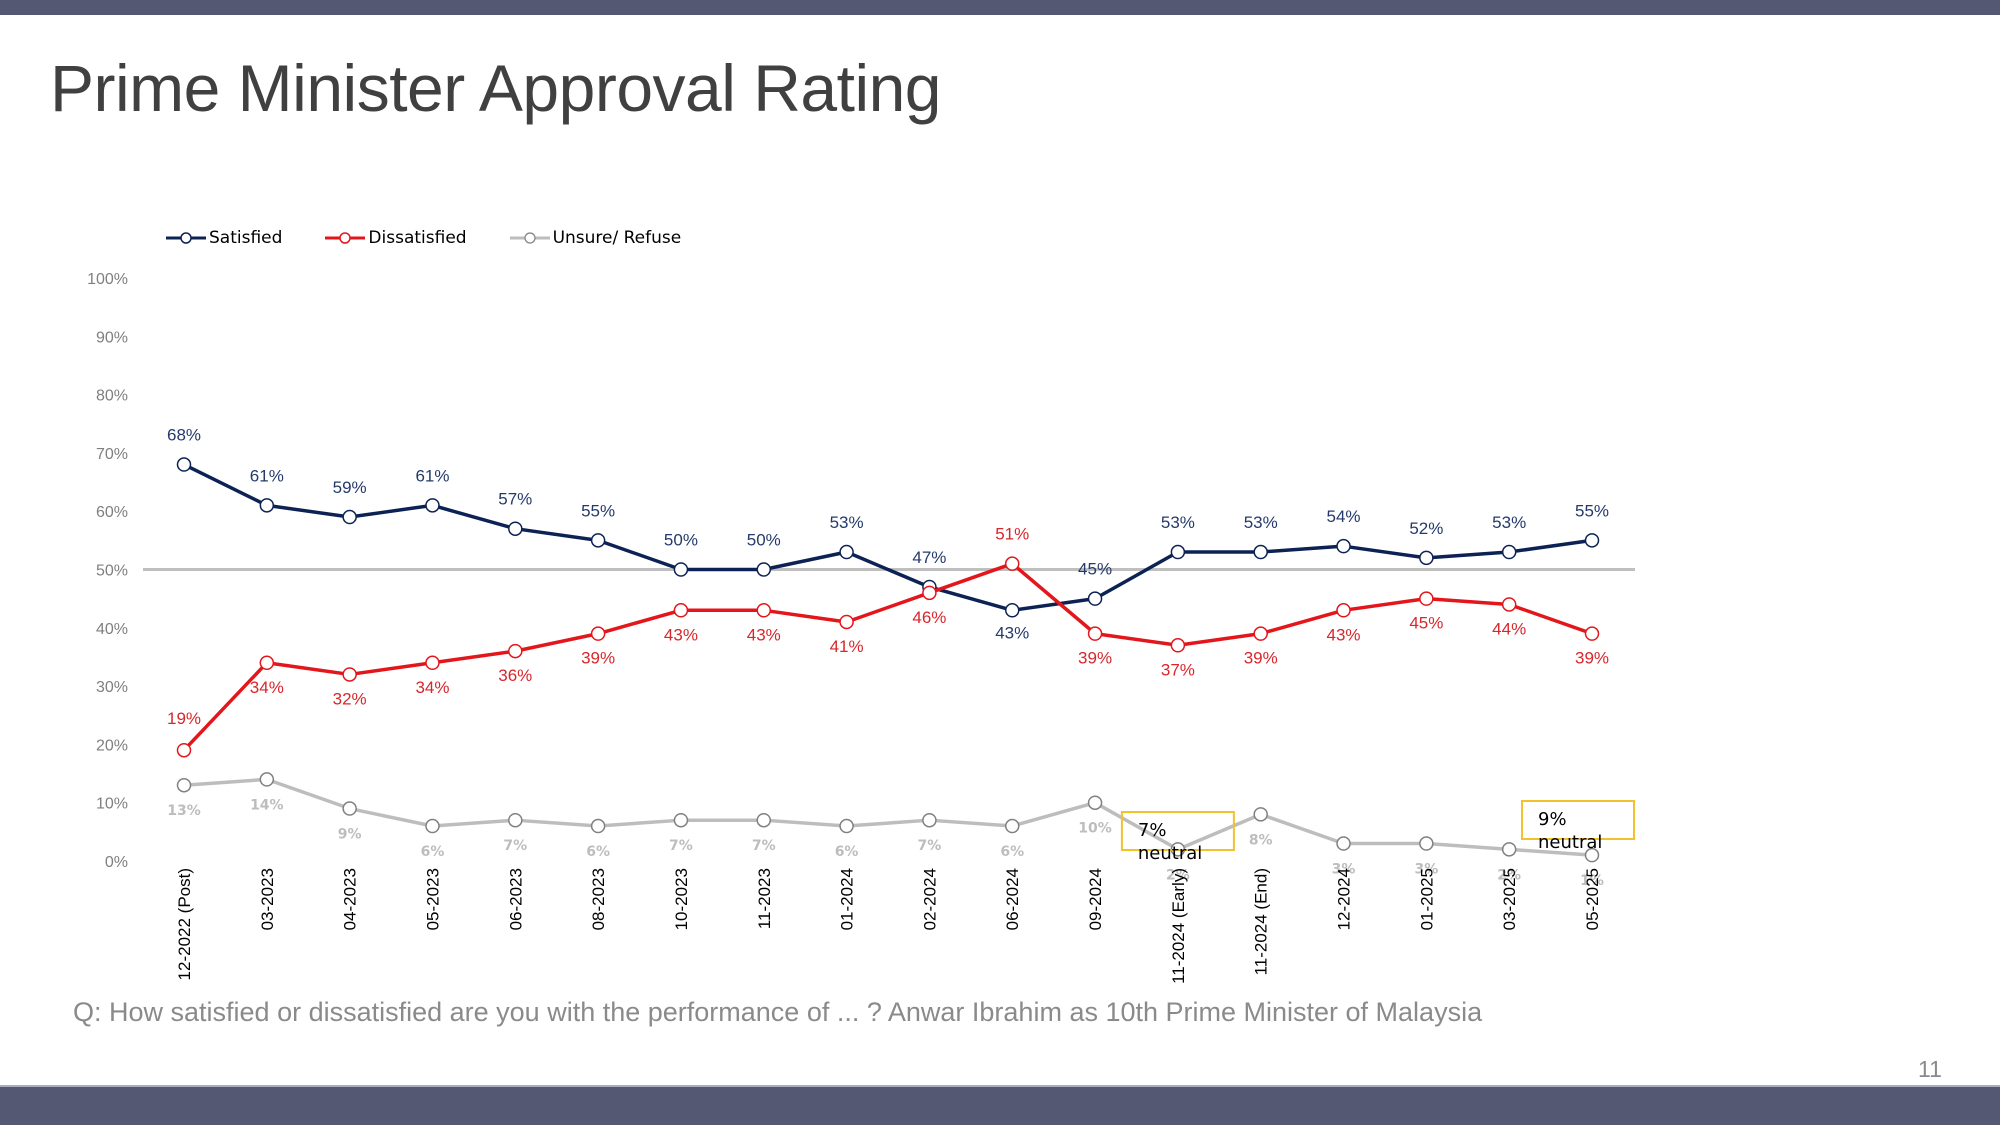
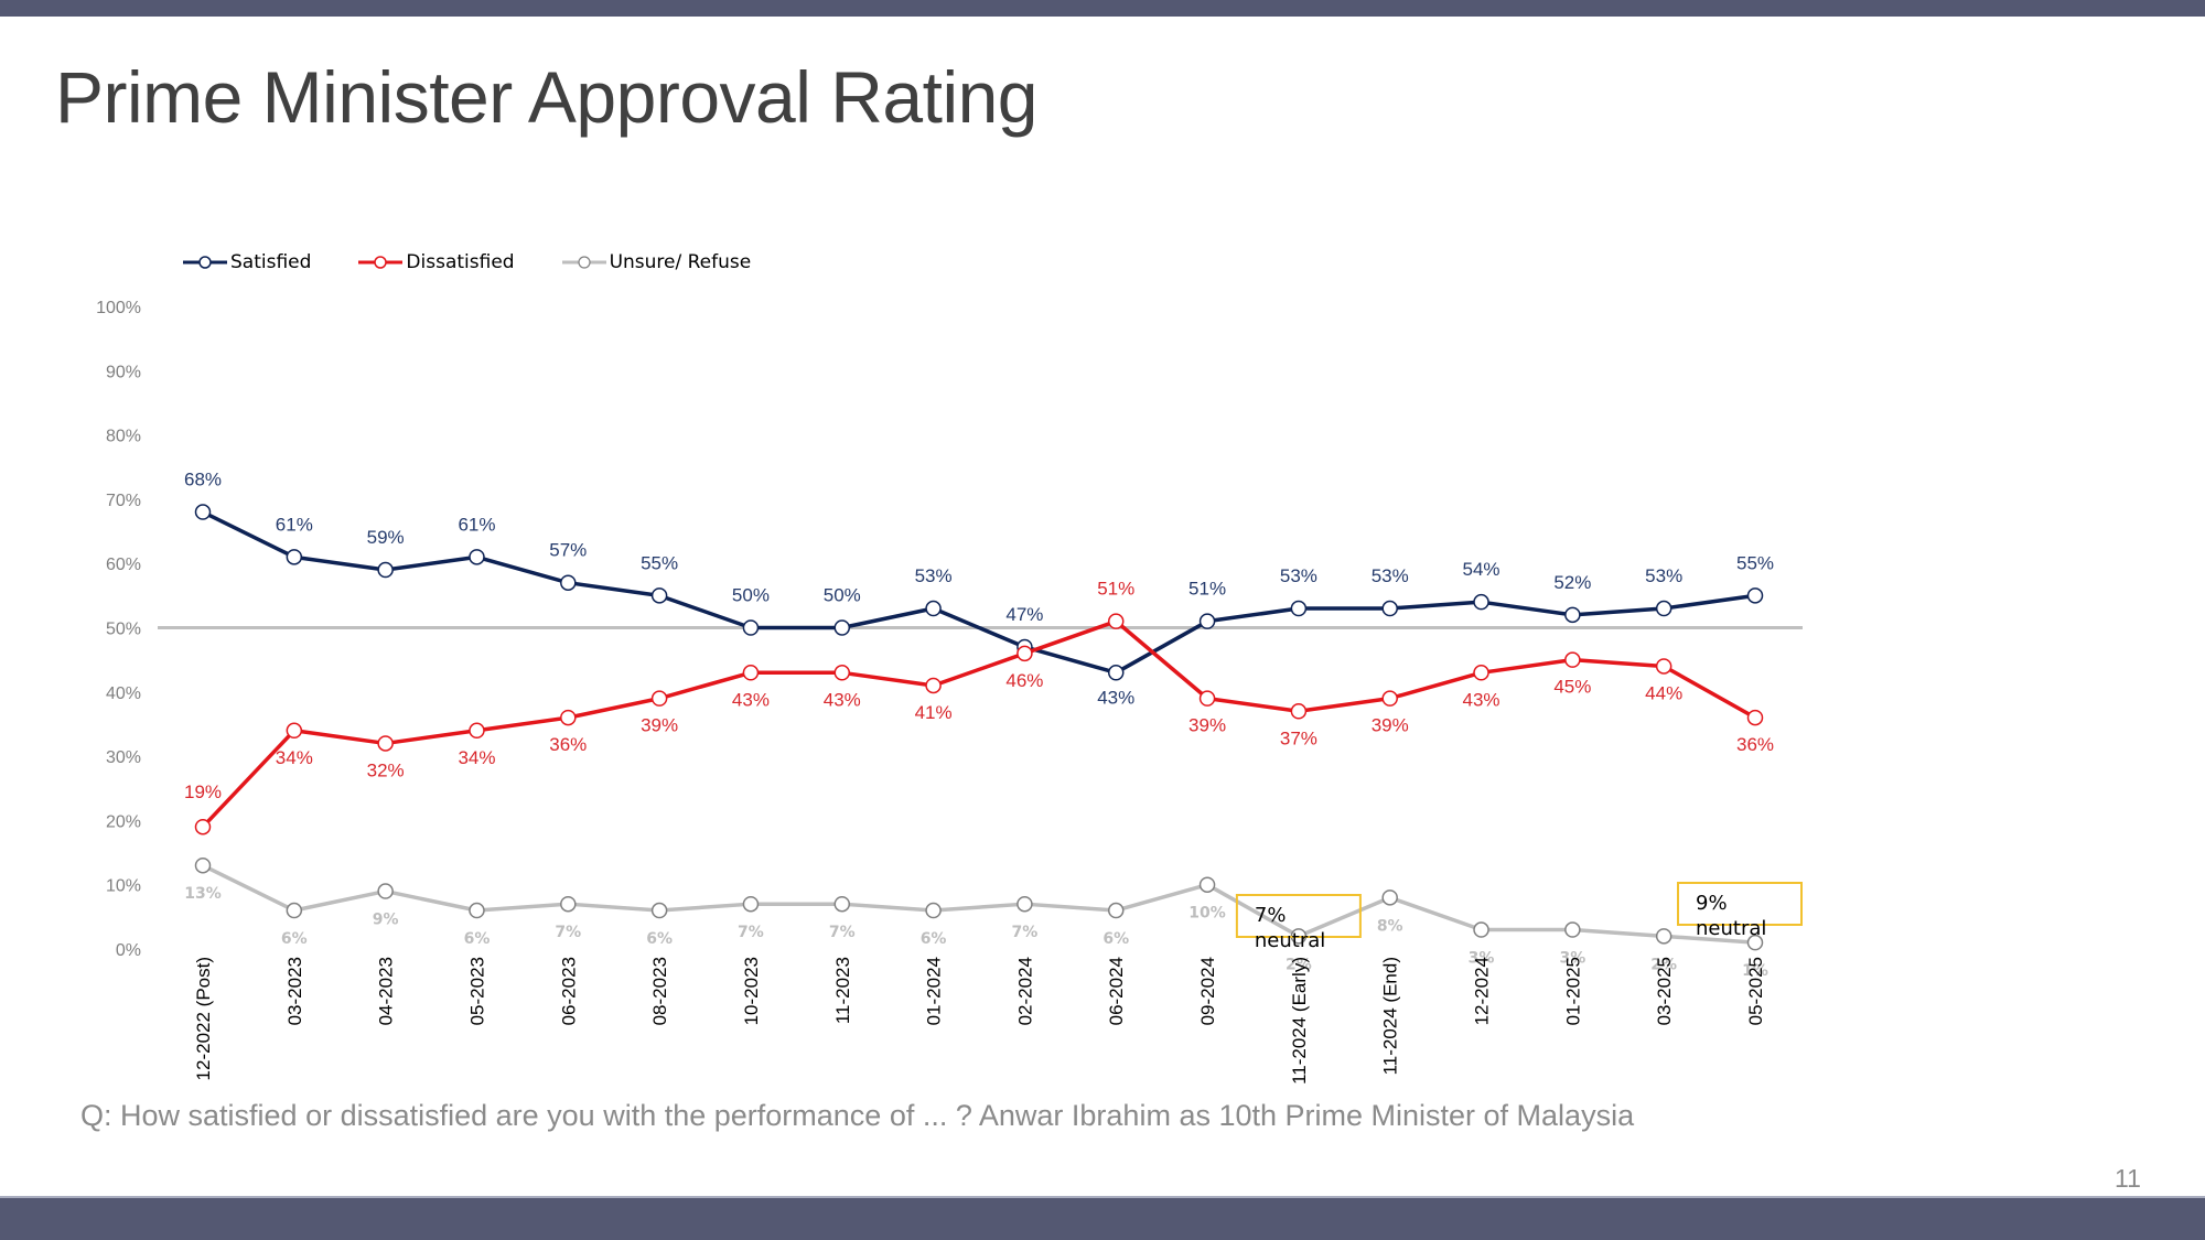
Unsure/ Refuse/03-2023: 14% -> 6%
Satisfied/09-2024: 45% -> 51%
Dissatisfied/05-2025: 39% -> 36%
